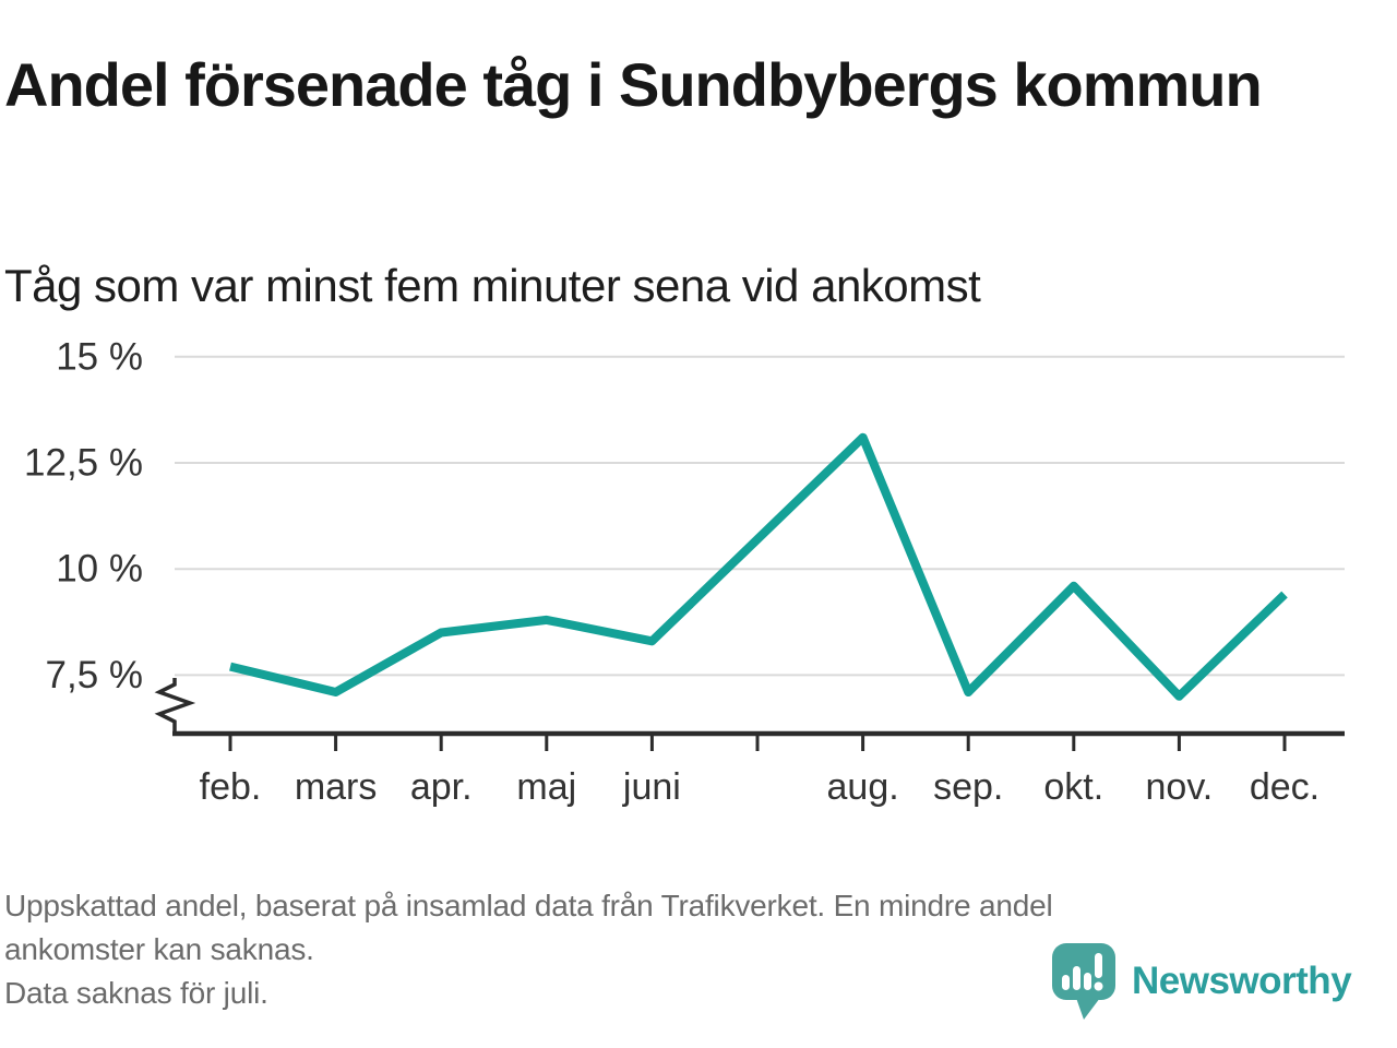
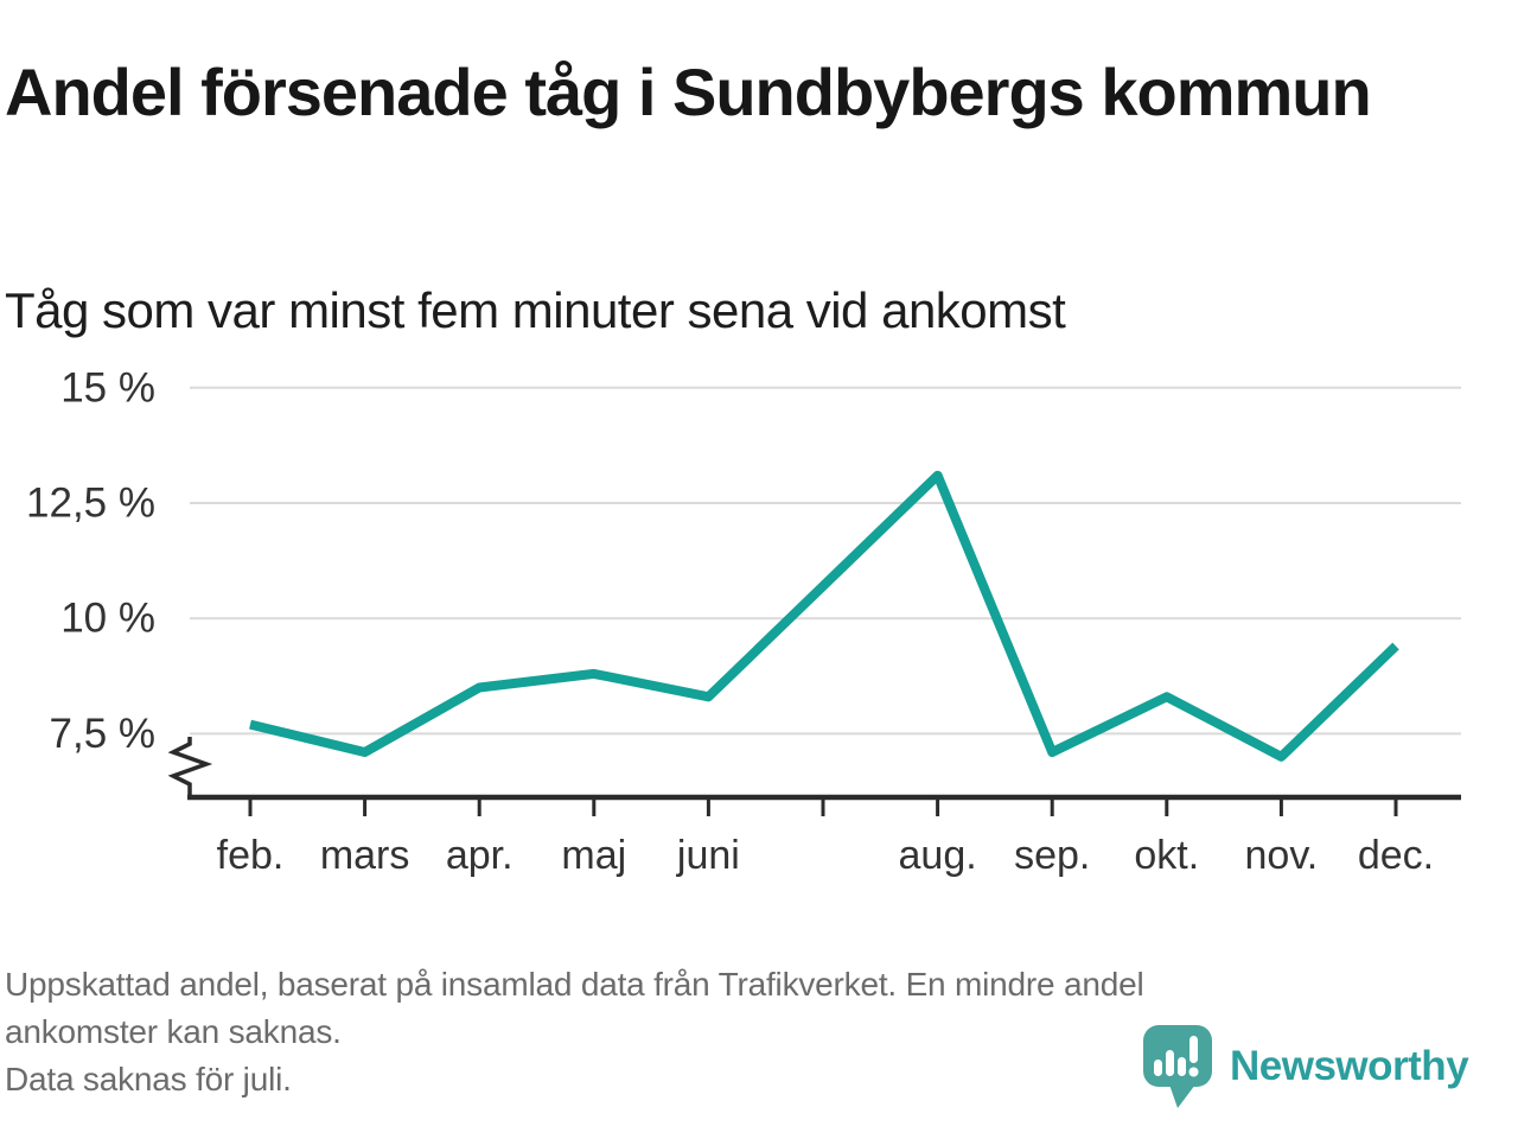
okt.: 9,6% -> 8,3%
